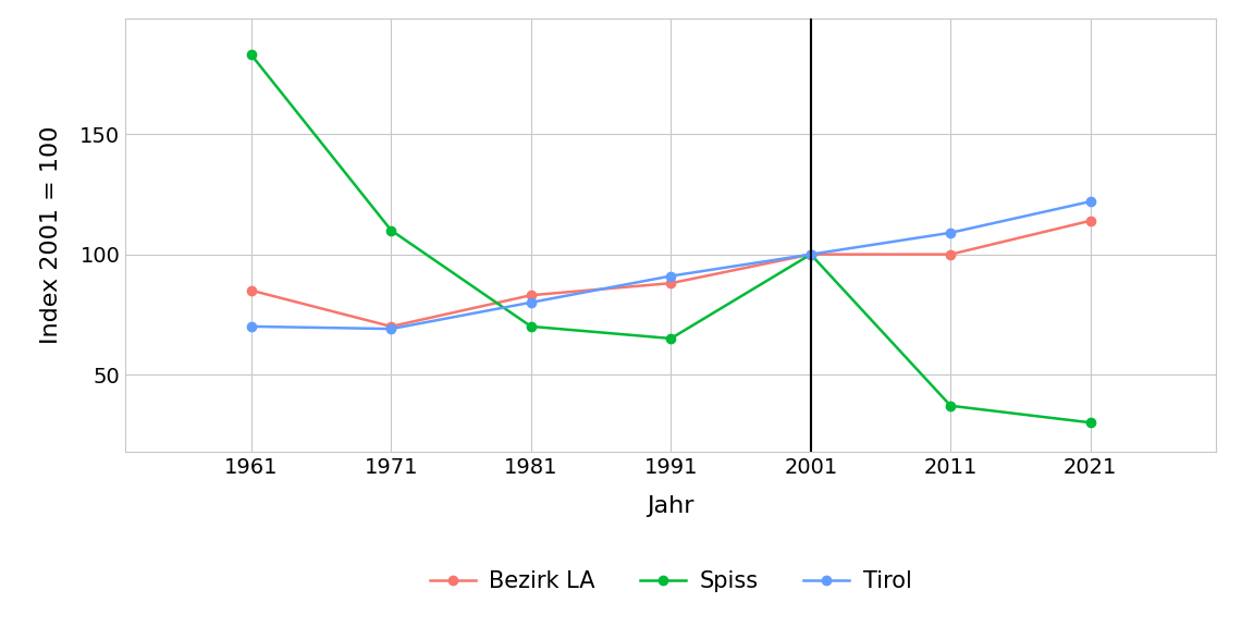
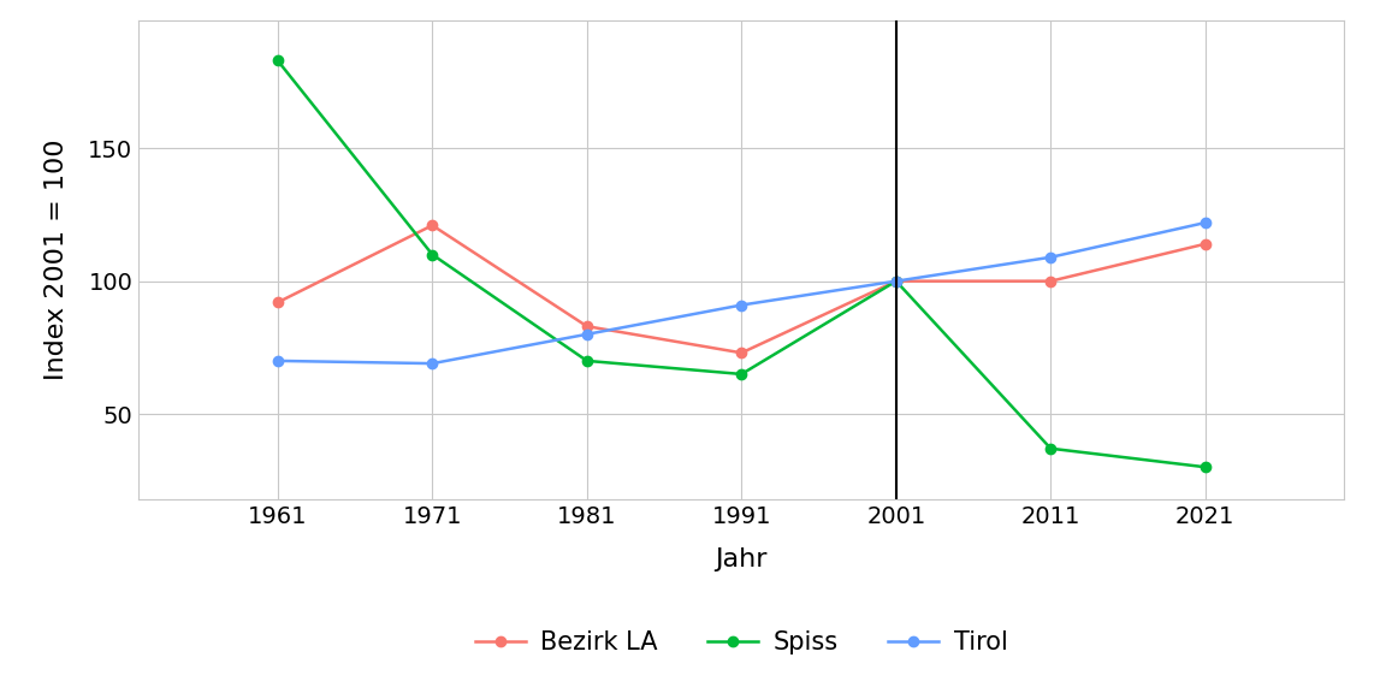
Bezirk LA/1961: 85 -> 92
Bezirk LA/1971: 70 -> 121
Bezirk LA/1991: 88 -> 73
